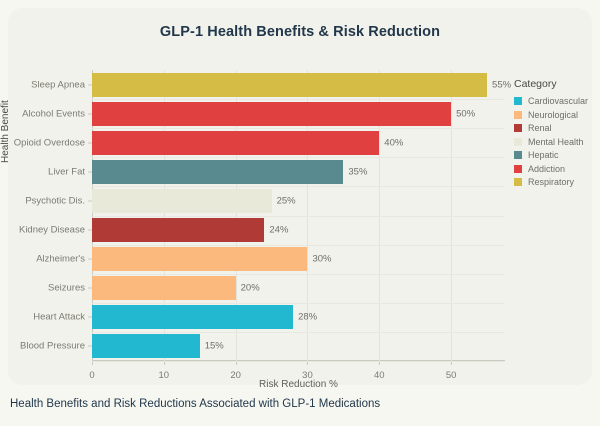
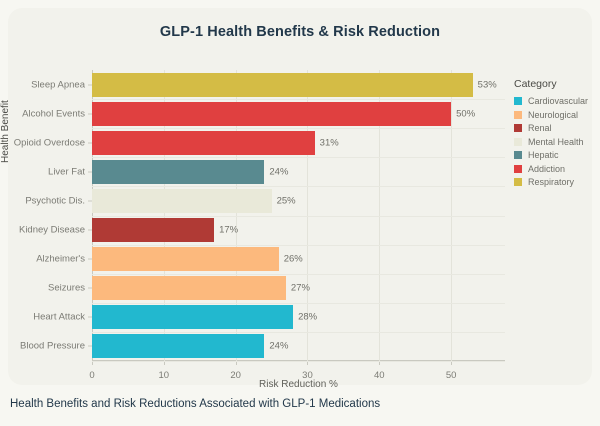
Sleep Apnea: 55% -> 53%
Opioid Overdose: 40% -> 31%
Liver Fat: 35% -> 24%
Kidney Disease: 24% -> 17%
Alzheimer's: 30% -> 26%
Seizures: 20% -> 27%
Blood Pressure: 15% -> 24%
